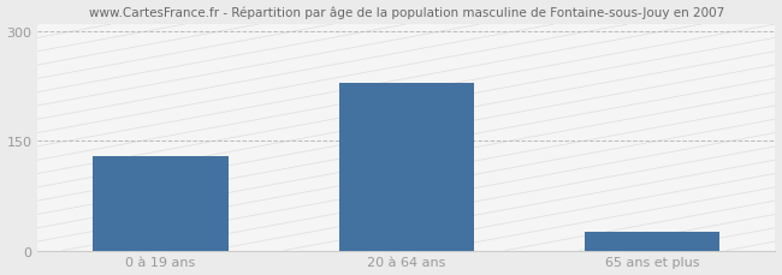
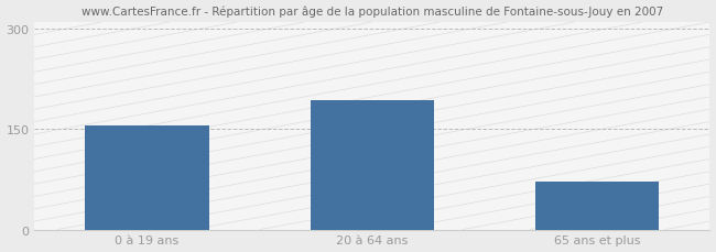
0 à 19 ans: 130 -> 156
20 à 64 ans: 230 -> 194
65 ans et plus: 25 -> 72
